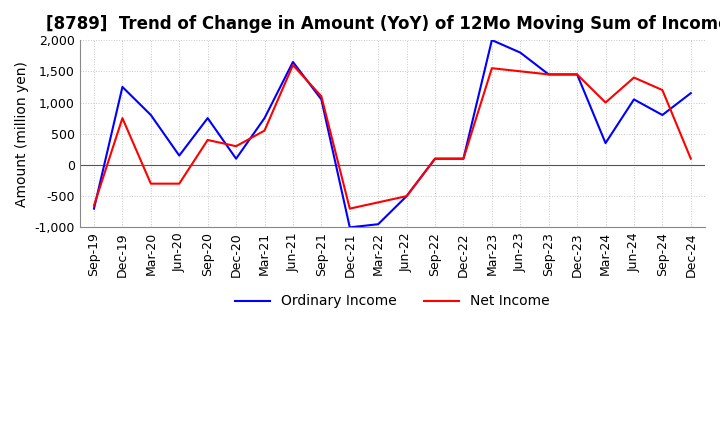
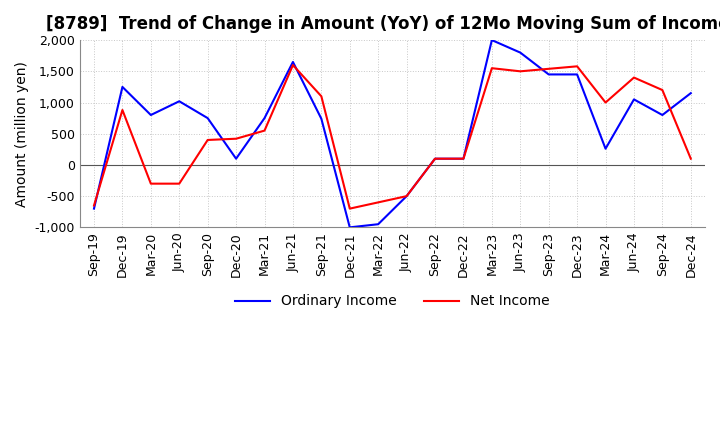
Net Income/Dec-19: 750 -> 880
Ordinary Income/Jun-20: 150 -> 1,020
Net Income/Dec-20: 300 -> 420
Ordinary Income/Sep-21: 1,050 -> 740
Net Income/Sep-23: 1,450 -> 1,540
Net Income/Dec-23: 1,450 -> 1,580
Ordinary Income/Mar-24: 350 -> 260
